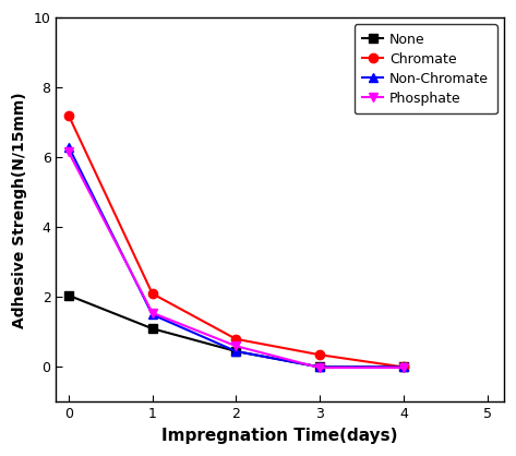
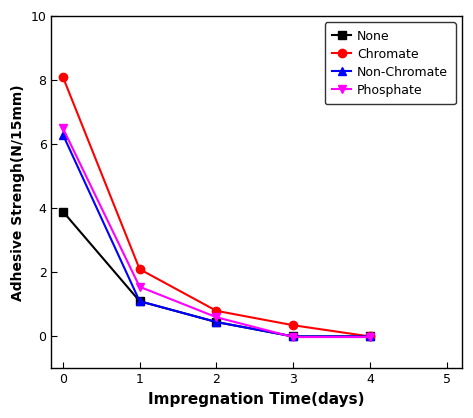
None/0: 2.05 -> 3.90
Chromate/0: 7.20 -> 8.10
Phosphate/0: 6.15 -> 6.50
Non-Chromate/1: 1.50 -> 1.10
